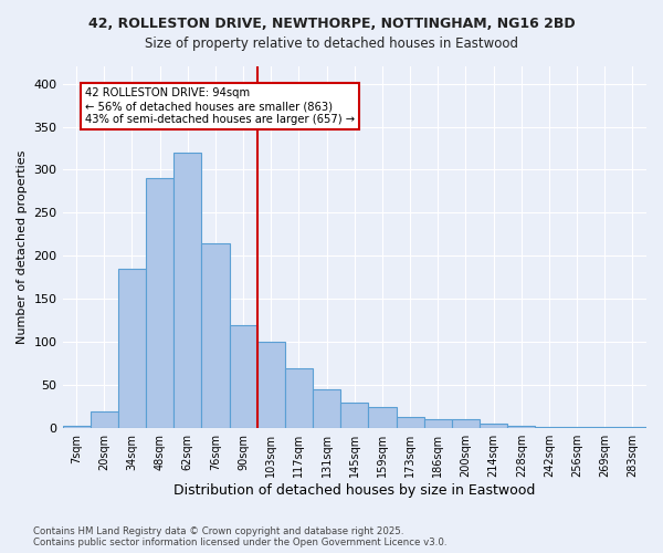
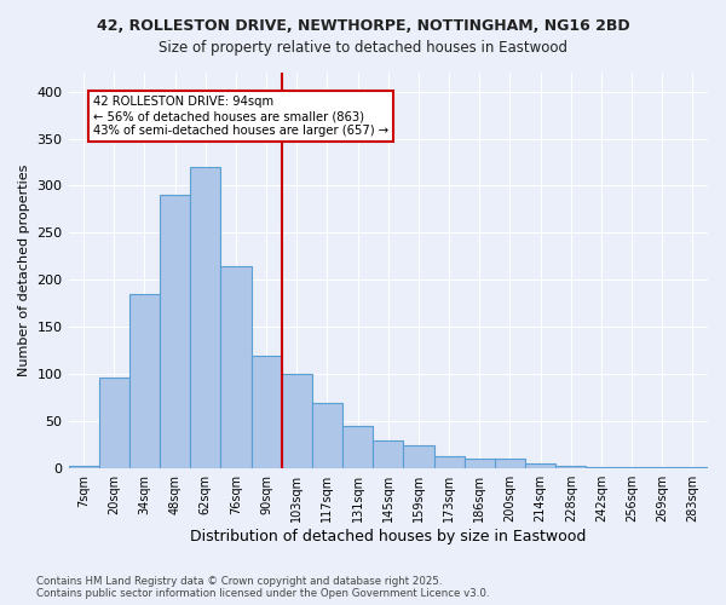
20sqm: 20 -> 96
